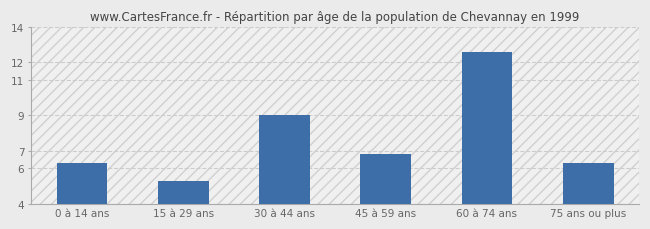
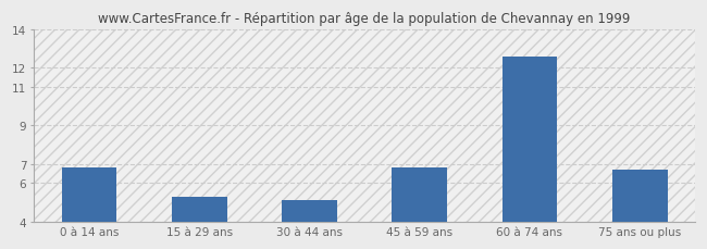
0 à 14 ans: 6.3 -> 6.8
30 à 44 ans: 9.0 -> 5.1
75 ans ou plus: 6.3 -> 6.7
